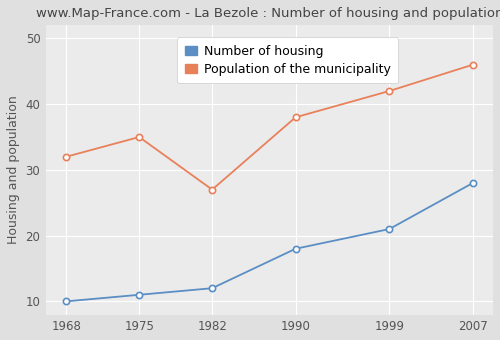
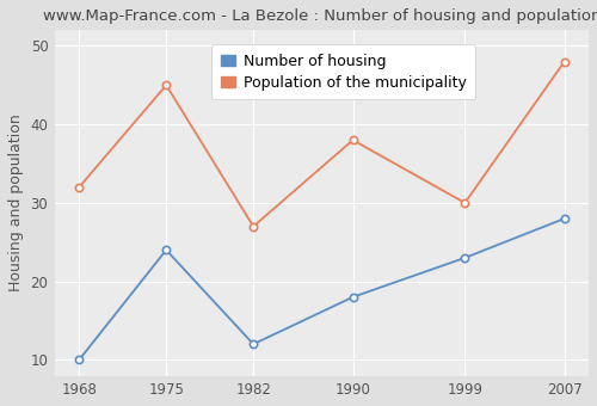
Number of housing/1975: 11 -> 24
Population of the municipality/1975: 35 -> 45
Number of housing/1999: 21 -> 23
Population of the municipality/1999: 42 -> 30
Population of the municipality/2007: 46 -> 48
